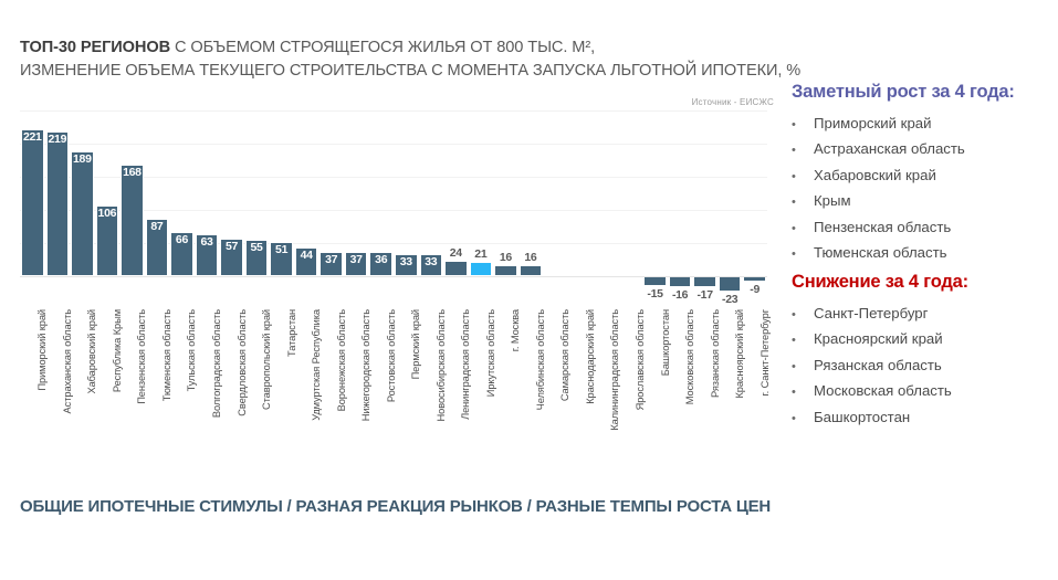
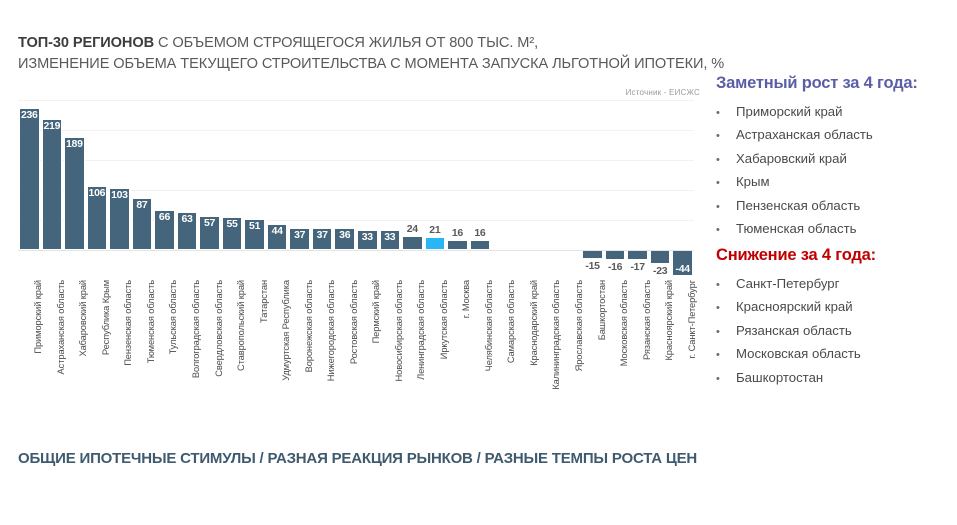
Приморский край: 221 -> 236
Пензенская область: 168 -> 103
г. Санкт-Петербург: -9 -> -44
